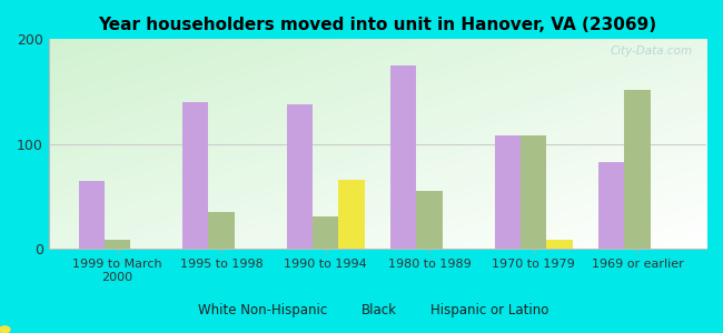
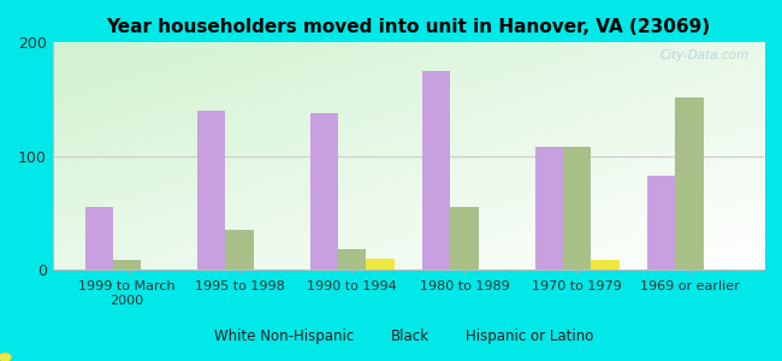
White Non-Hispanic/1999 to March 2000: 64 -> 55
Black/1990 to 1994: 30 -> 18
Hispanic or Latino/1990 to 1994: 66 -> 9
